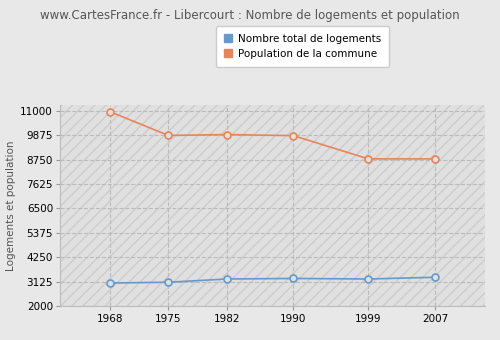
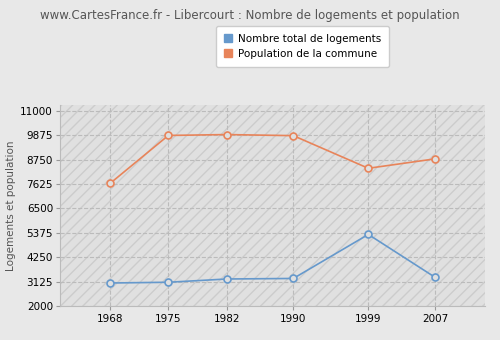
Population de la commune/1968: 10960 -> 7650
Nombre total de logements/1999: 3240 -> 5300
Population de la commune/1999: 8780 -> 8350
